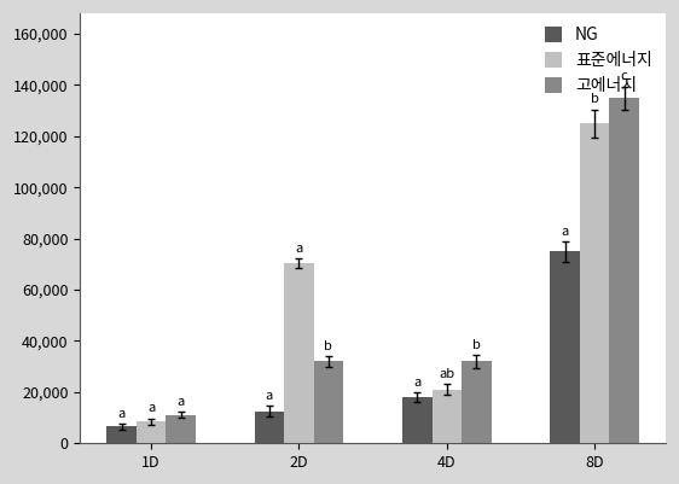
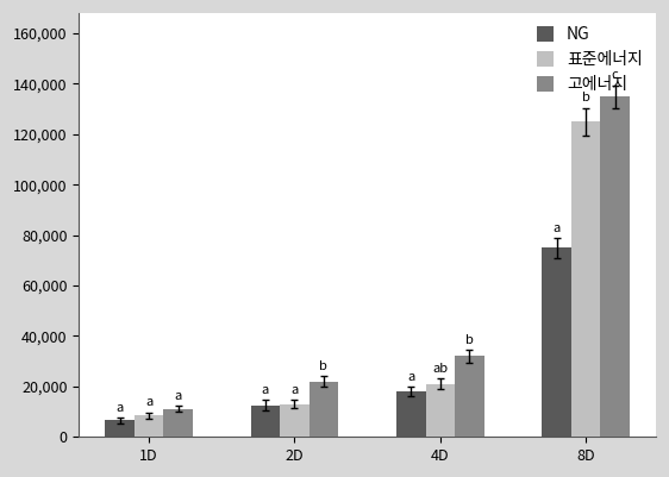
표준에너지/2D: 70,500 -> 13,000
고에너지/2D: 32,000 -> 22,000
